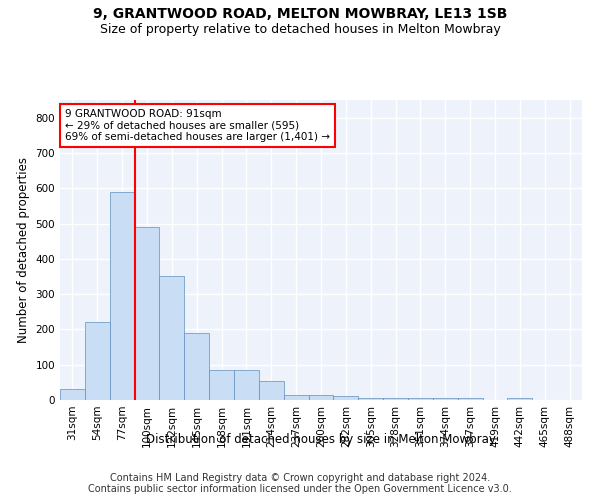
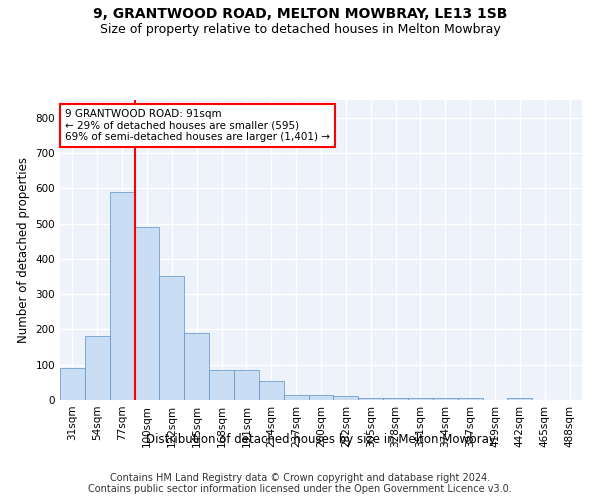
31sqm: 30 -> 90
54sqm: 220 -> 180
